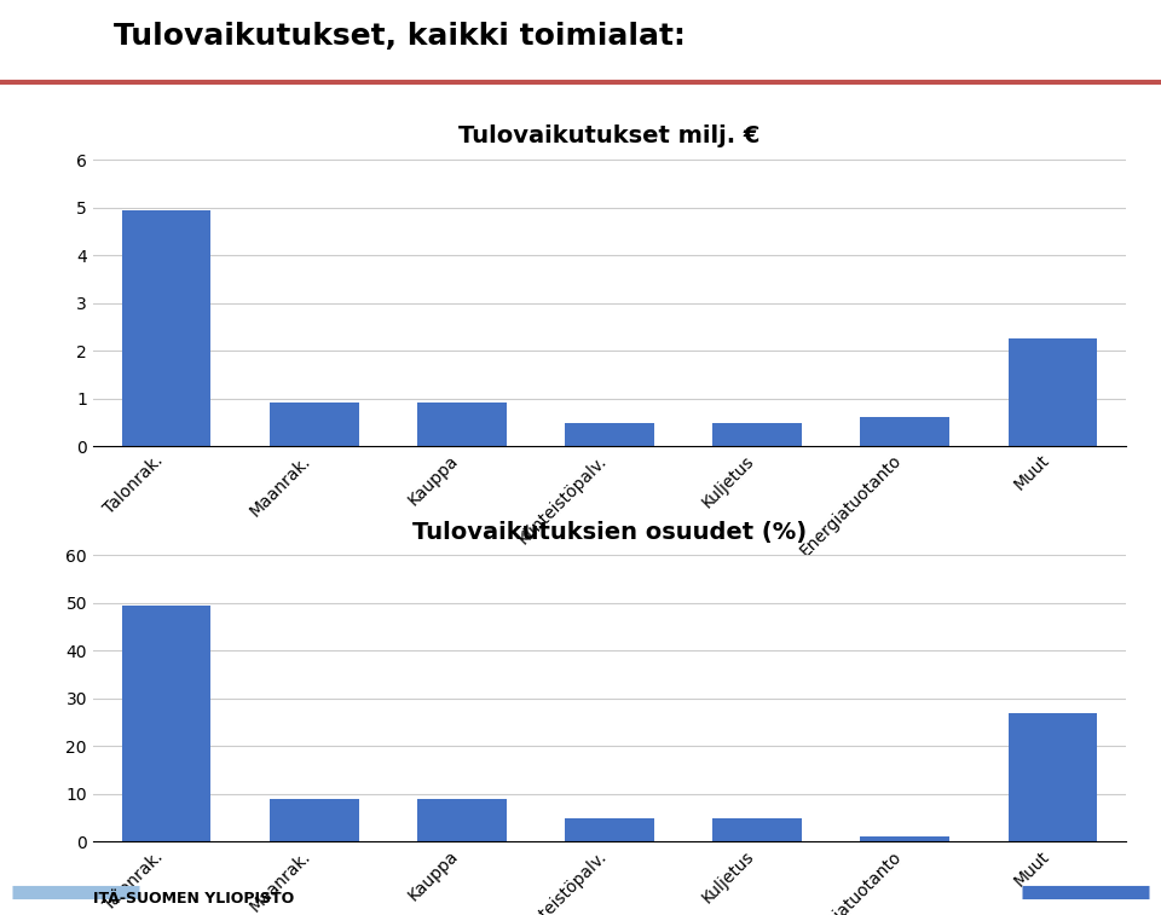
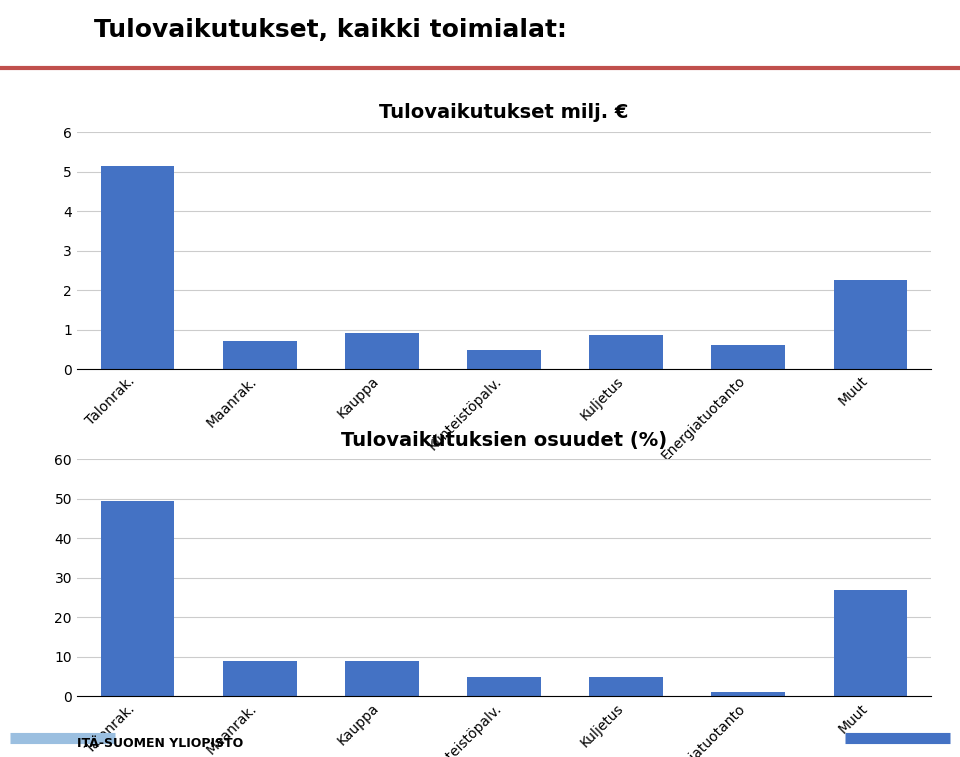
Tulovaikutukset milj. €/Talonrak.: 4.95 -> 5.15
Tulovaikutukset milj. €/Maanrak.: 0.92 -> 0.70
Tulovaikutukset milj. €/Kuljetus: 0.48 -> 0.85
